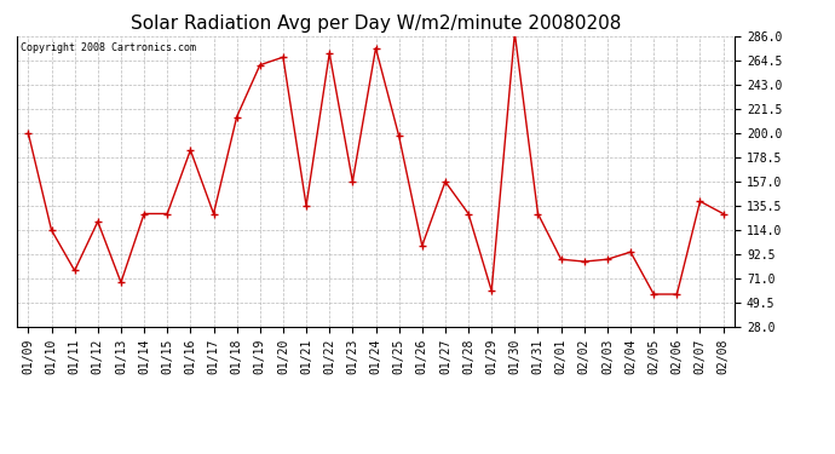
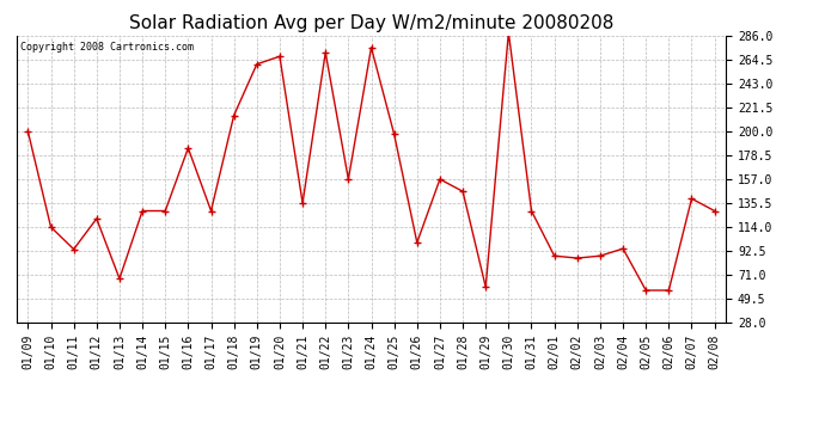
01/11: 78 -> 94
01/28: 128 -> 146
